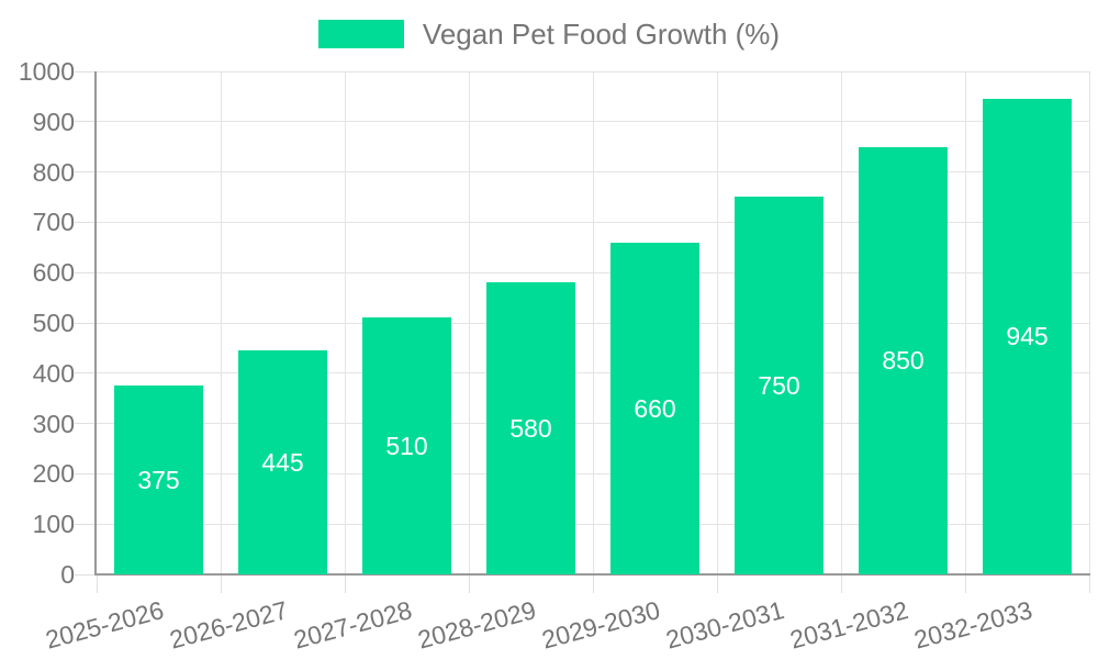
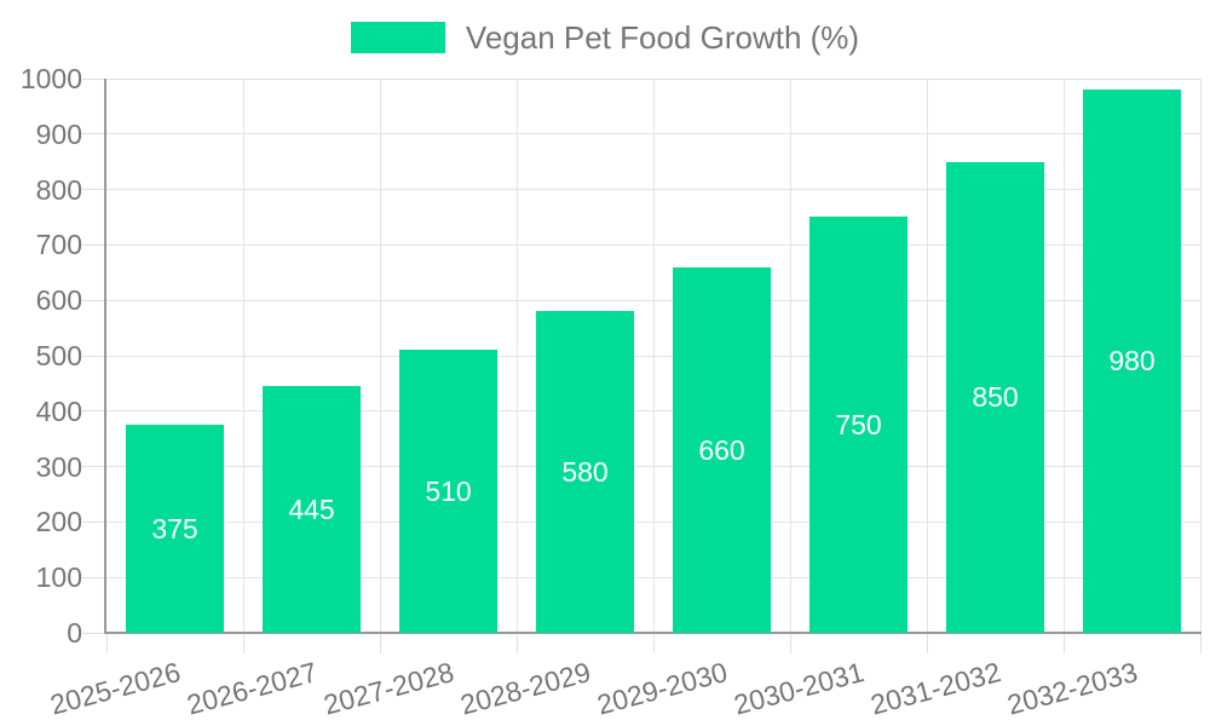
2032-2033: 945 -> 980
